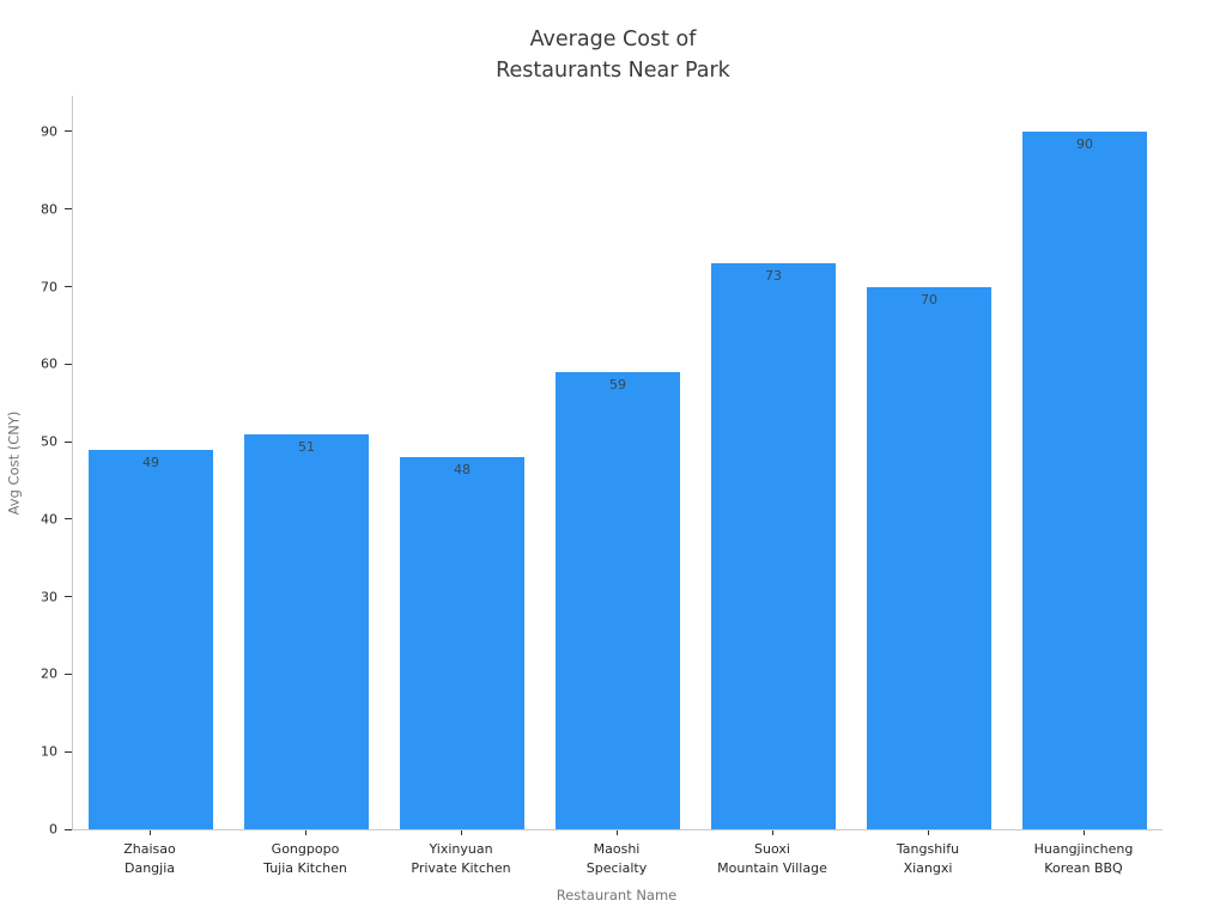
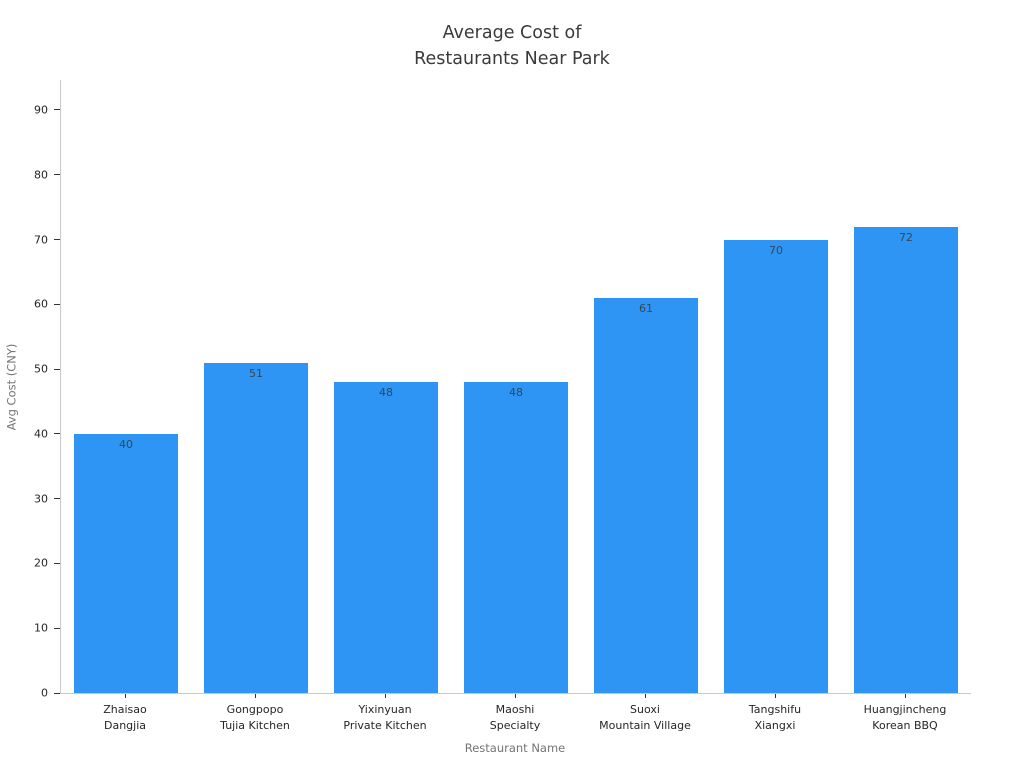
Zhaisao Dangjia: 49 -> 40
Maoshi Specialty: 59 -> 48
Suoxi Mountain Village: 73 -> 61
Huangjincheng Korean BBQ: 90 -> 72
